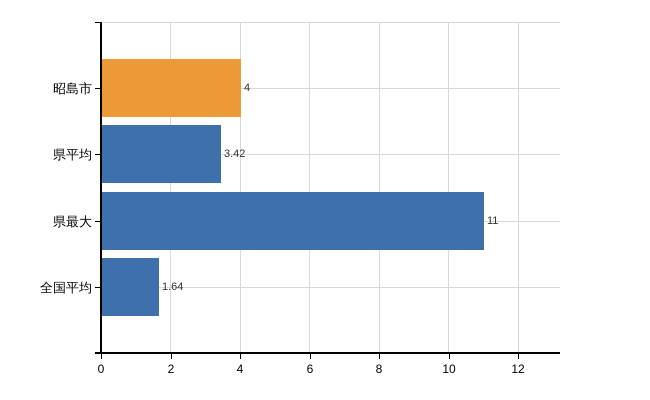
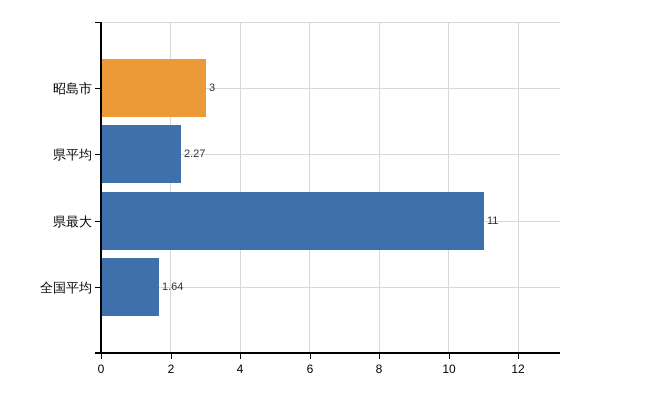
昭島市: 4 -> 3
県平均: 3.42 -> 2.27
